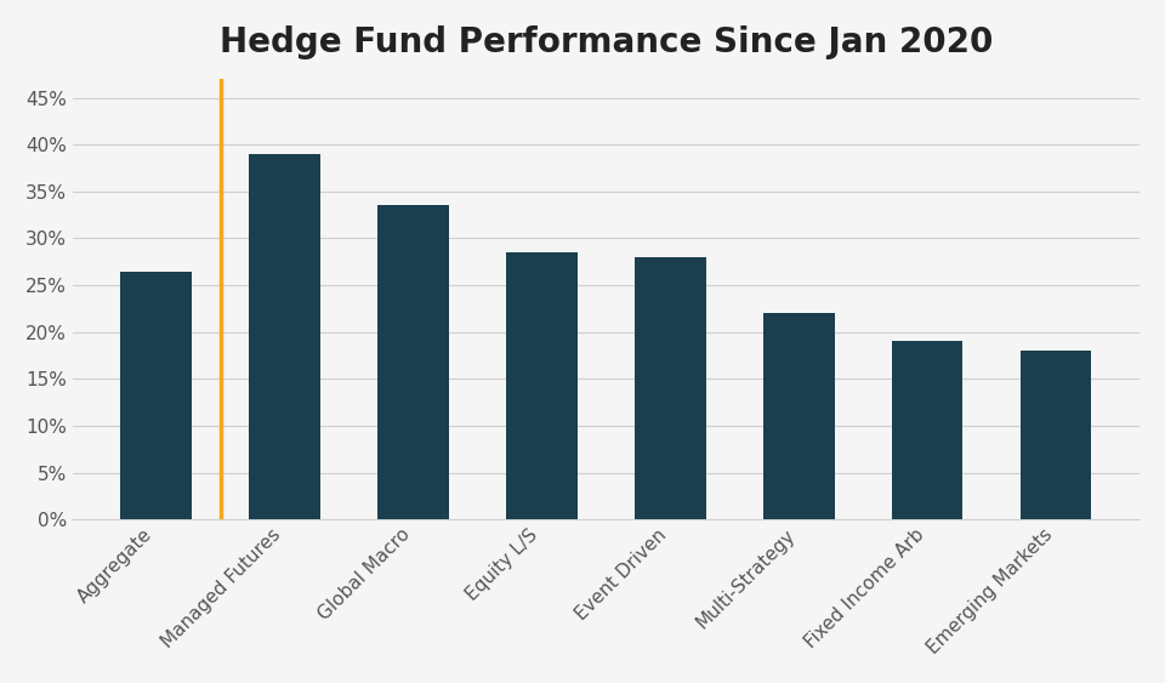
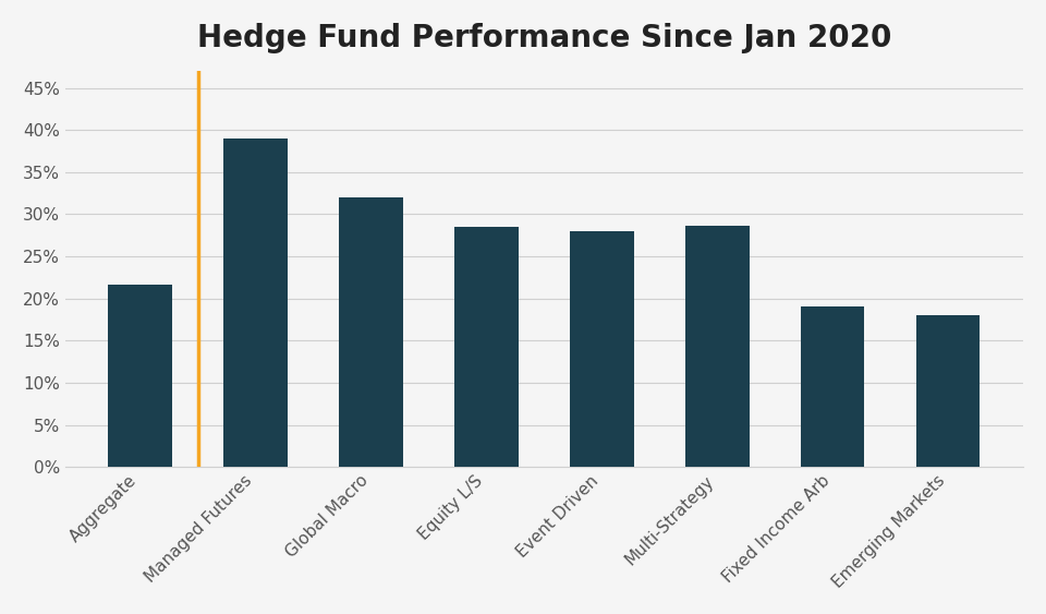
Aggregate: 26.5% -> 21.6%
Global Macro: 33.5% -> 32.0%
Multi-Strategy: 22.0% -> 28.6%
